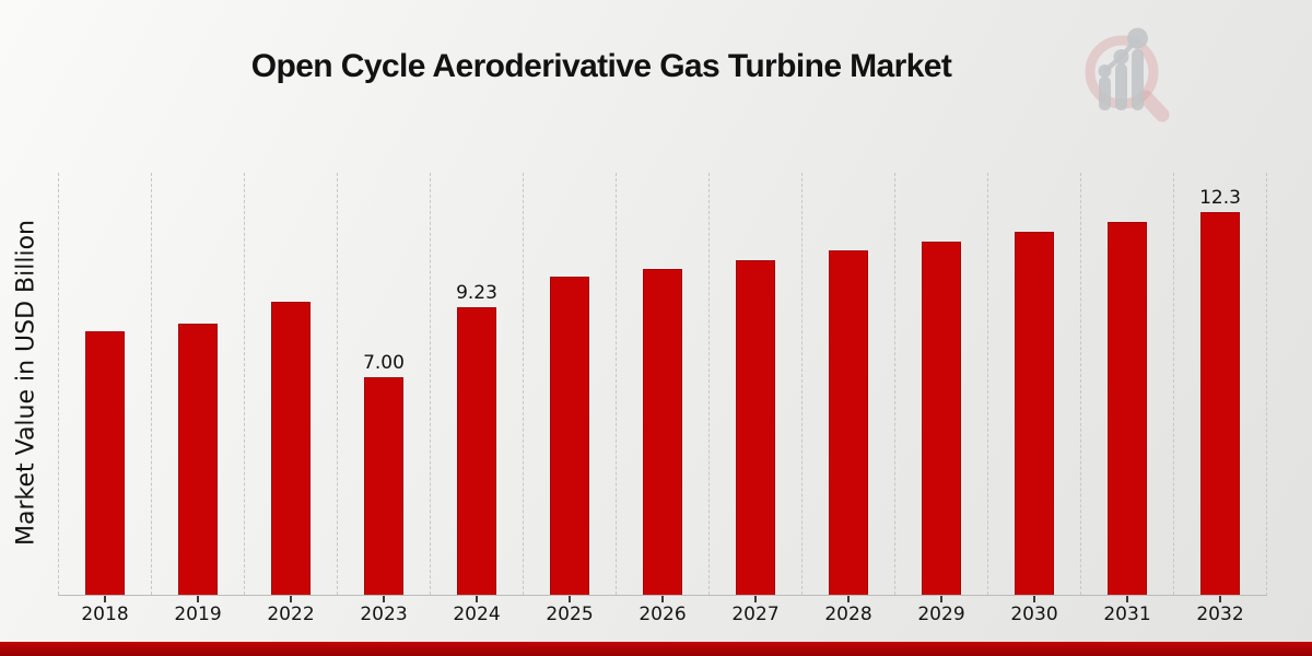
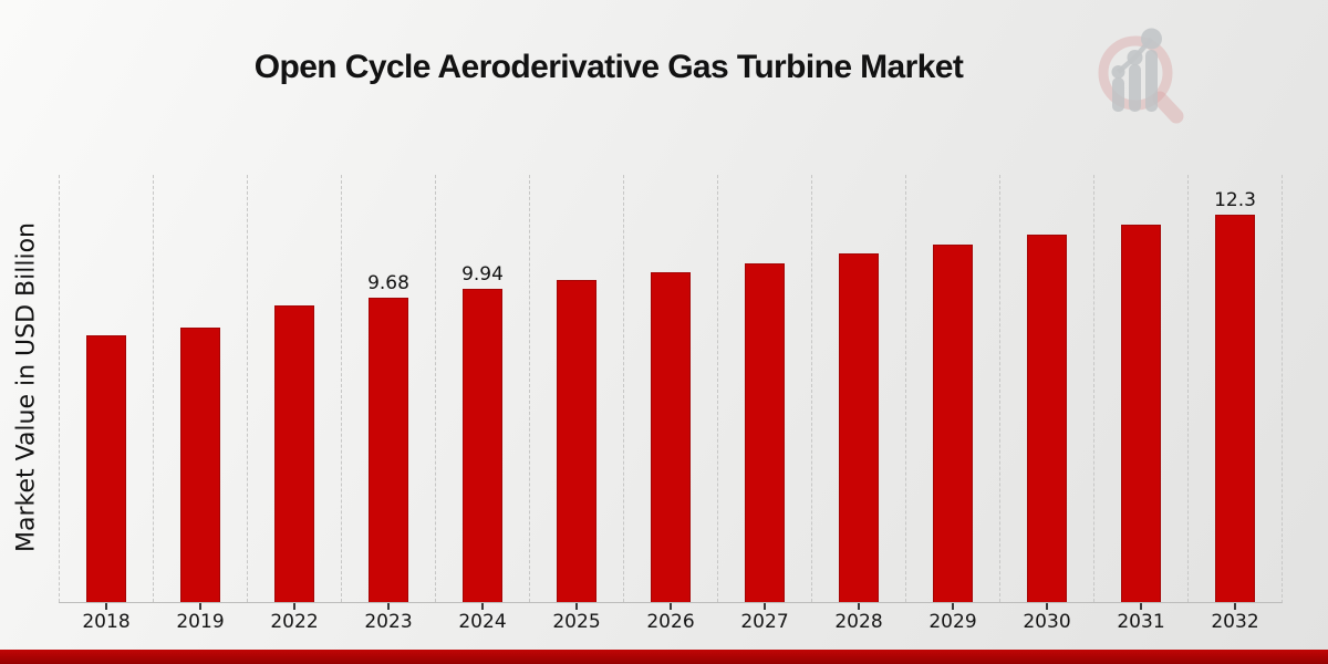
2023: 7.00 -> 9.68
2024: 9.23 -> 9.94
